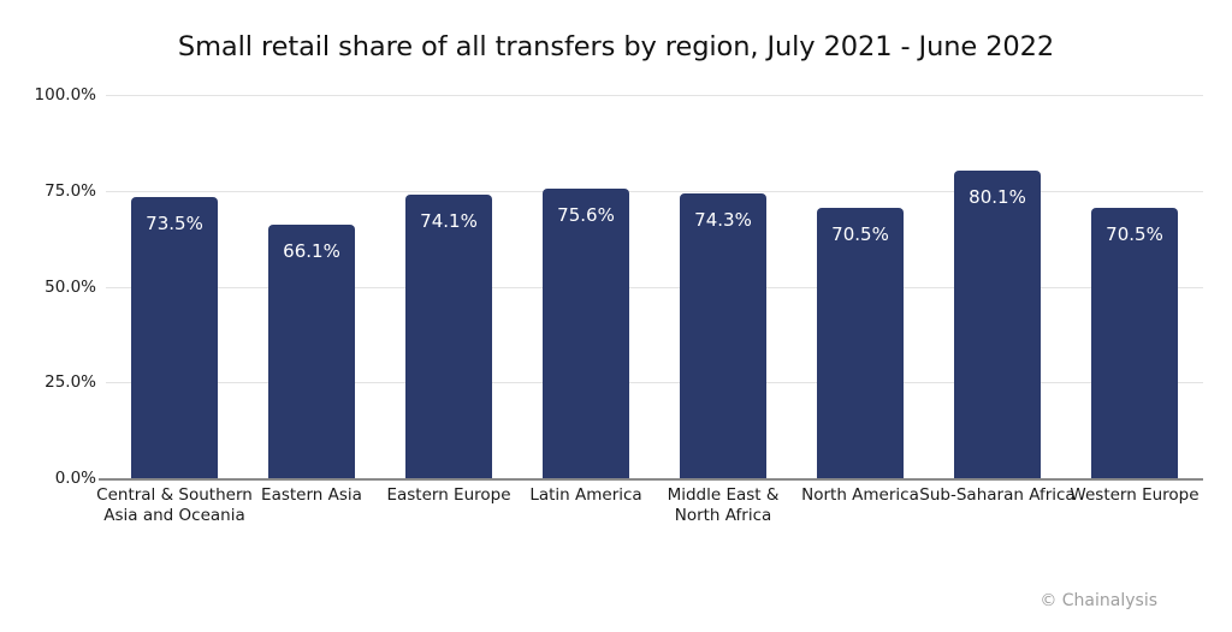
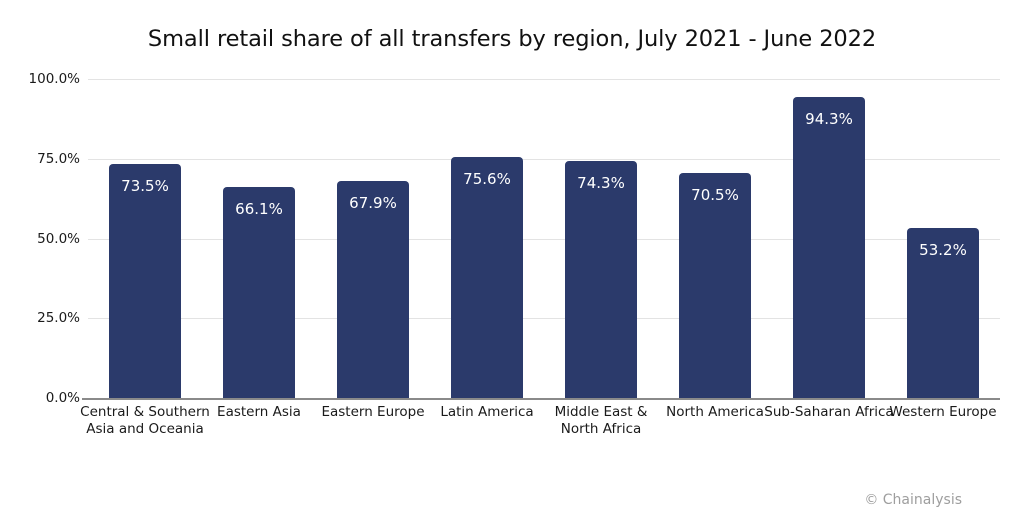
Eastern Europe: 74.1% -> 67.9%
Sub-Saharan Africa: 80.1% -> 94.3%
Western Europe: 70.5% -> 53.2%
